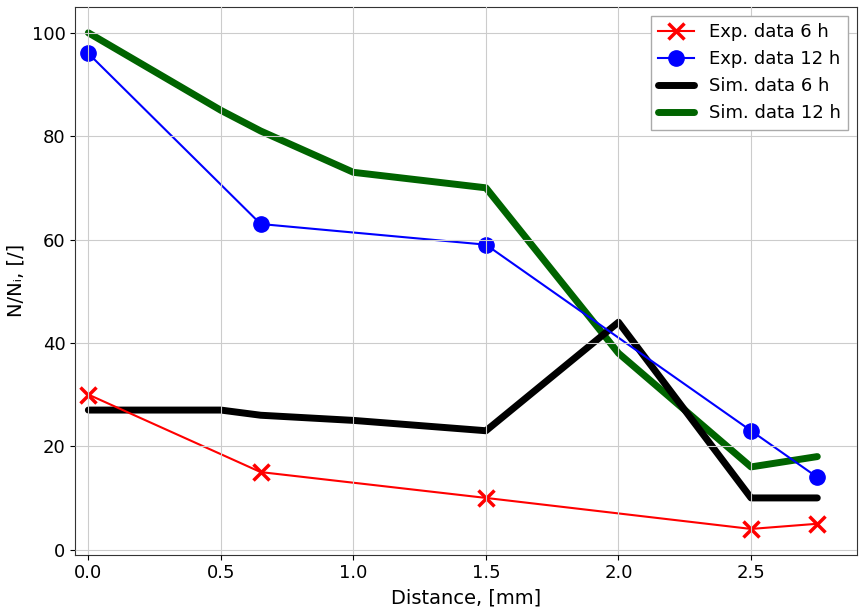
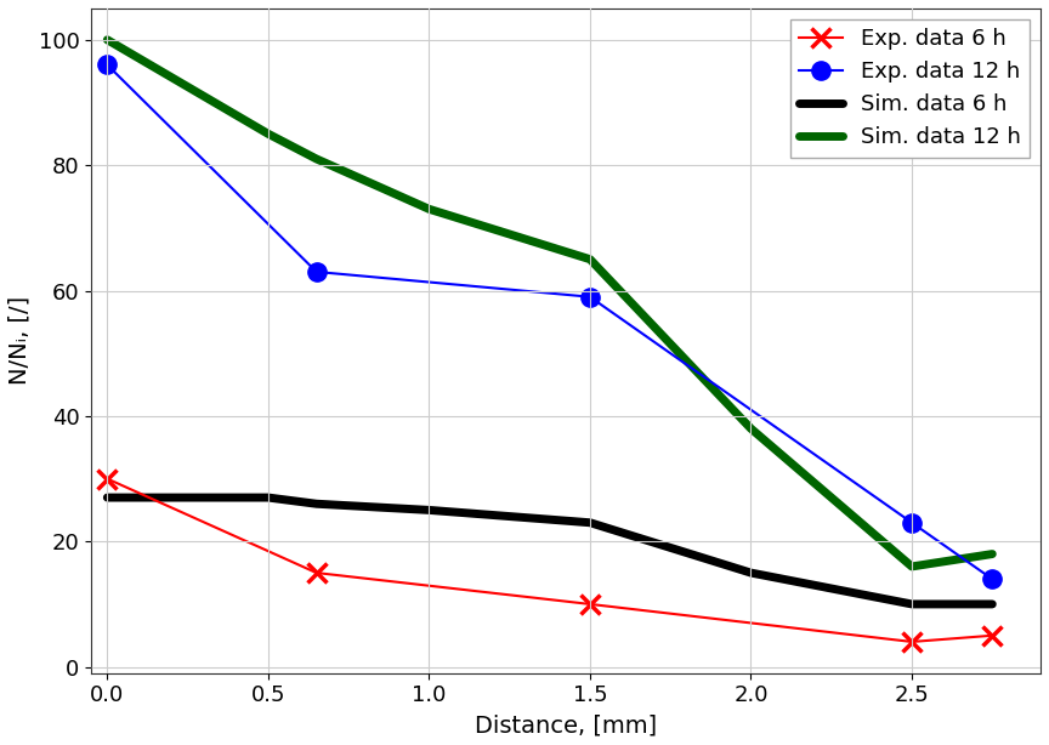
Sim. data 12 h/1.5: 70 -> 65
Sim. data 6 h/2.0: 44 -> 15
